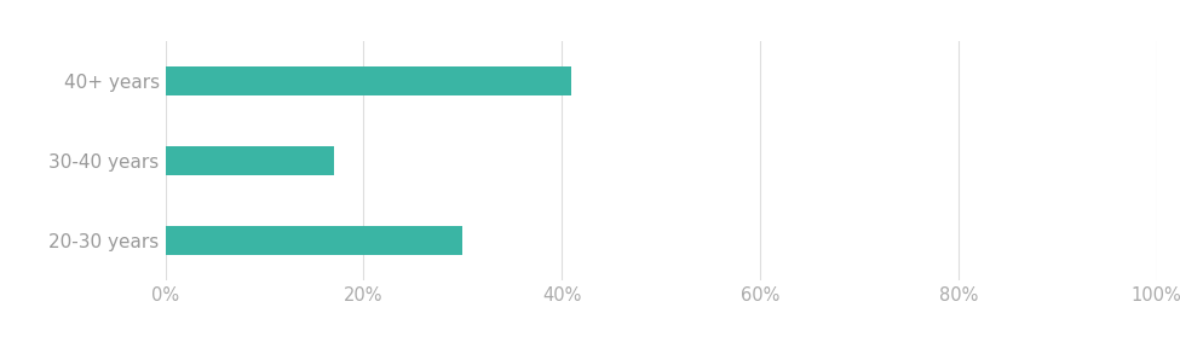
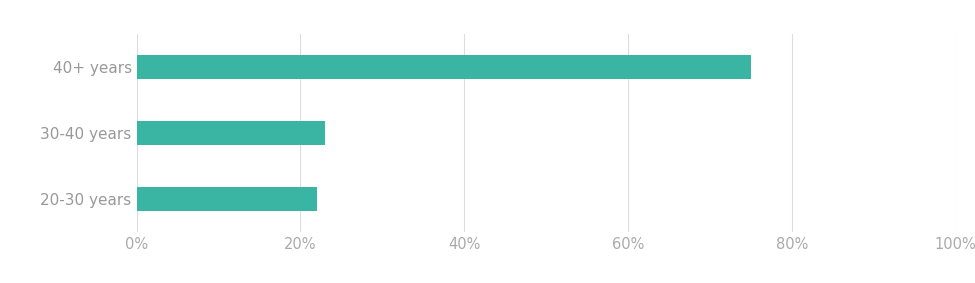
40+ years: 41% -> 75%
30-40 years: 17% -> 23%
20-30 years: 30% -> 22%
